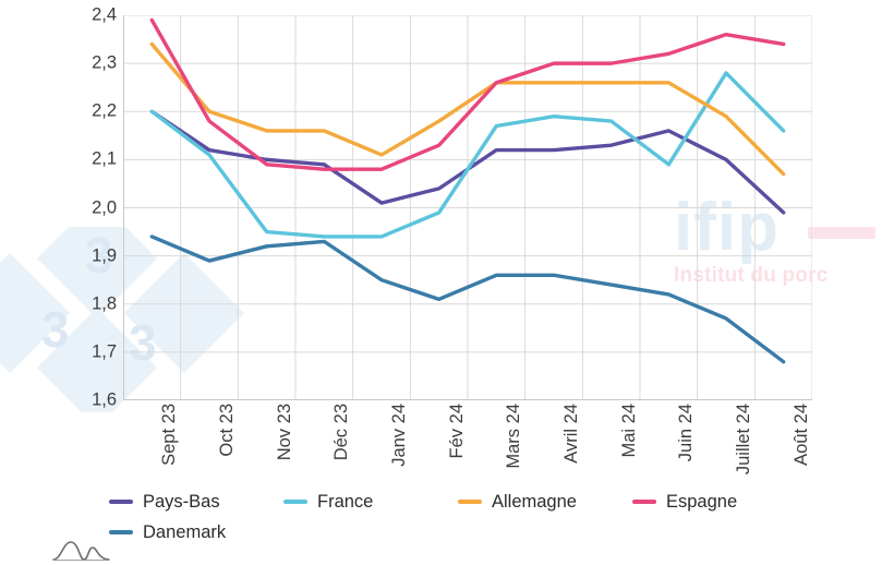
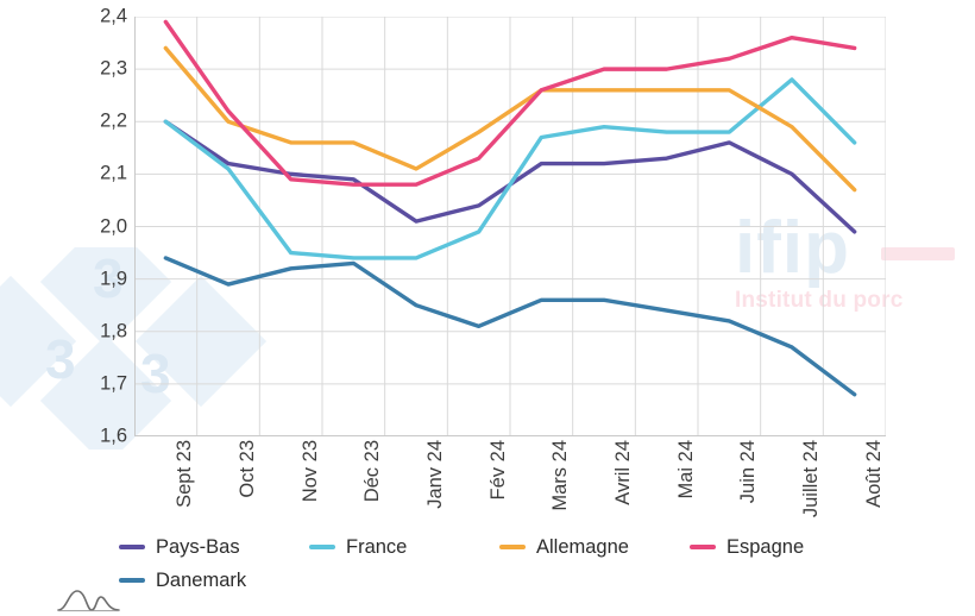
Espagne/Oct 23: 2,18 -> 2,22
France/Juin 24: 2,09 -> 2,18
